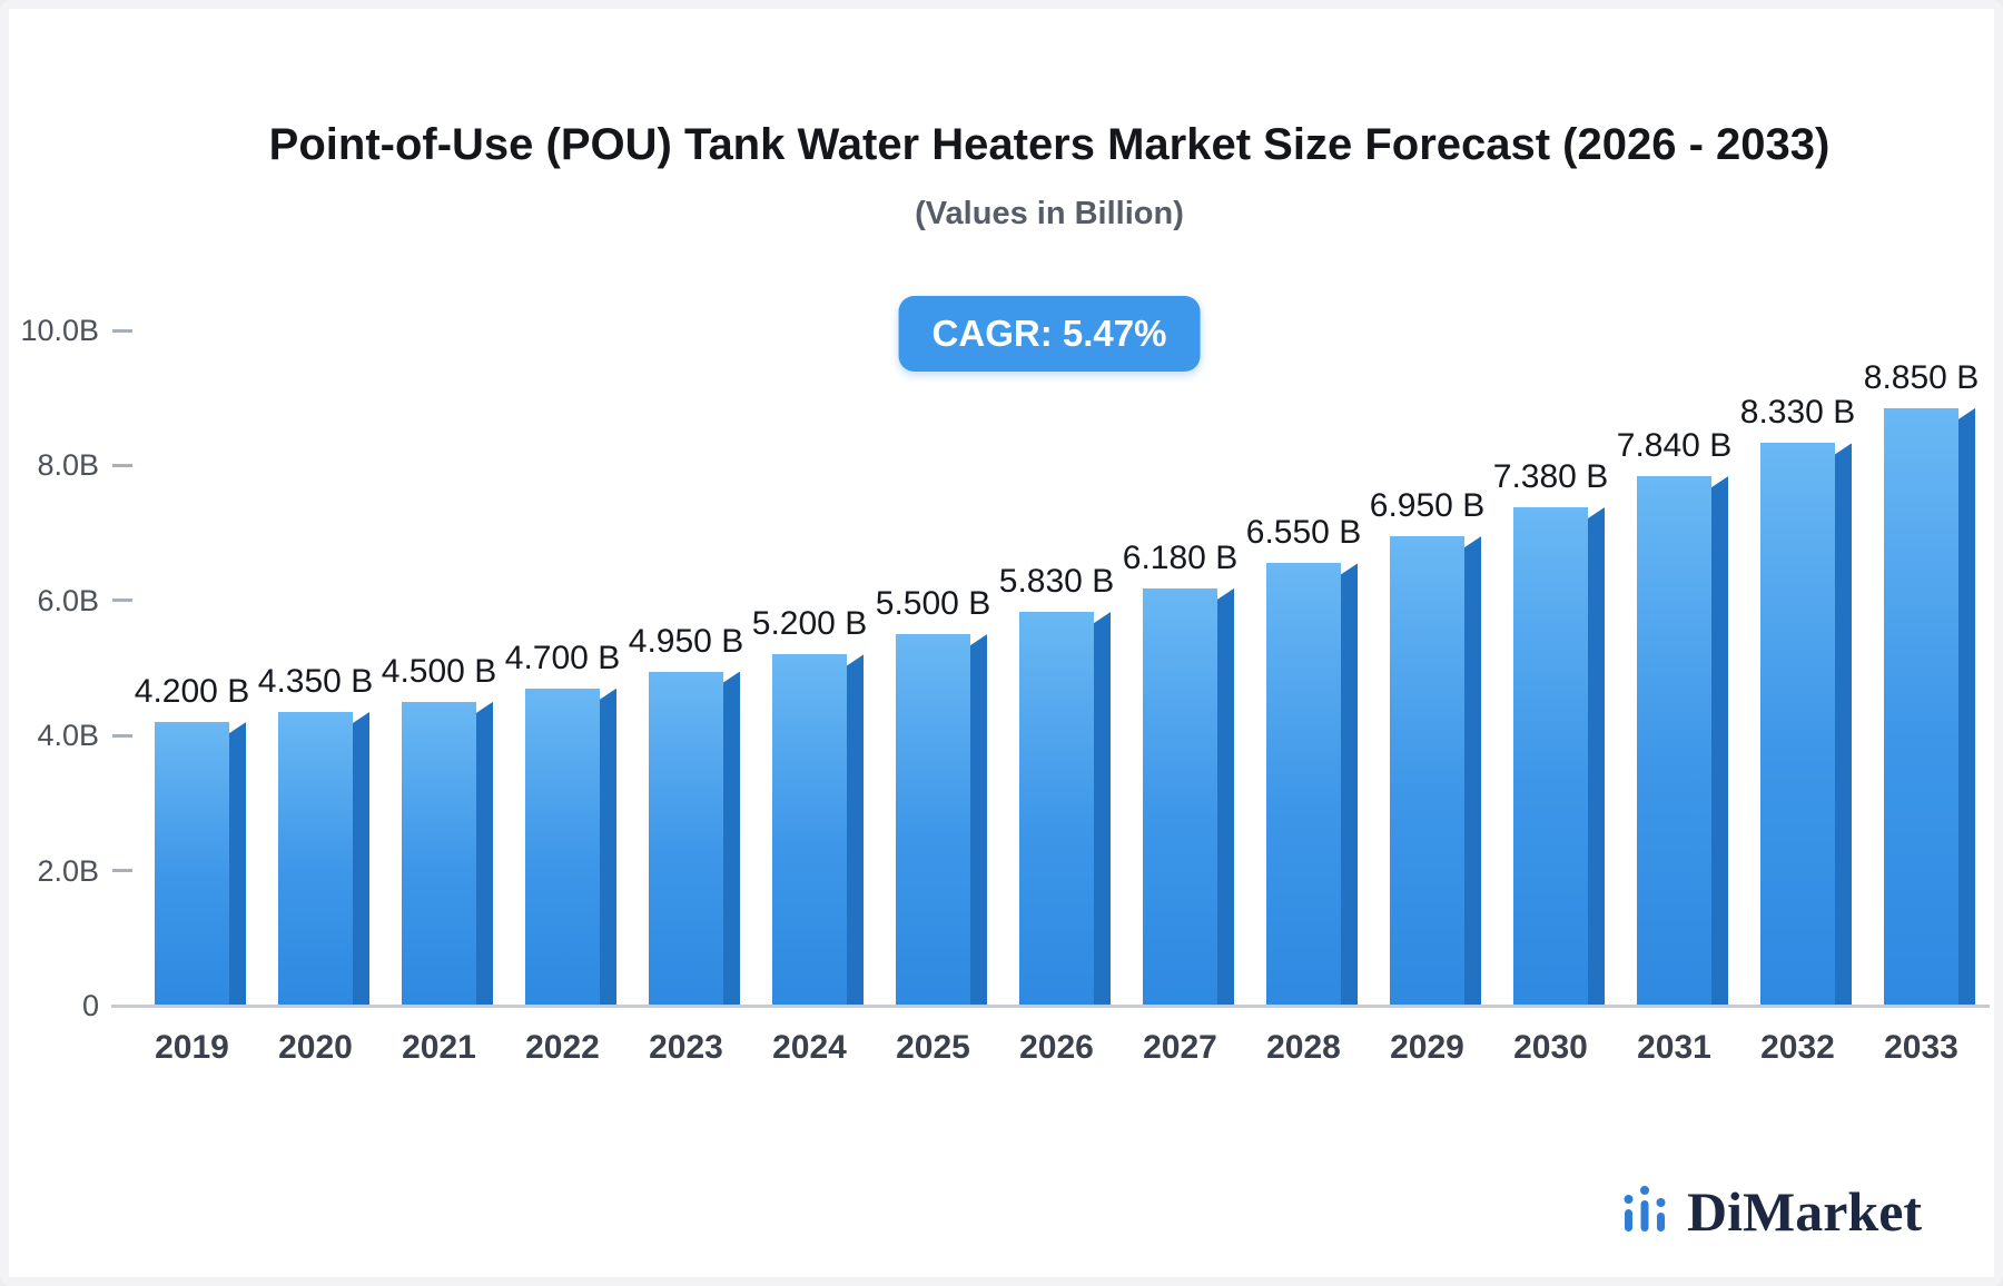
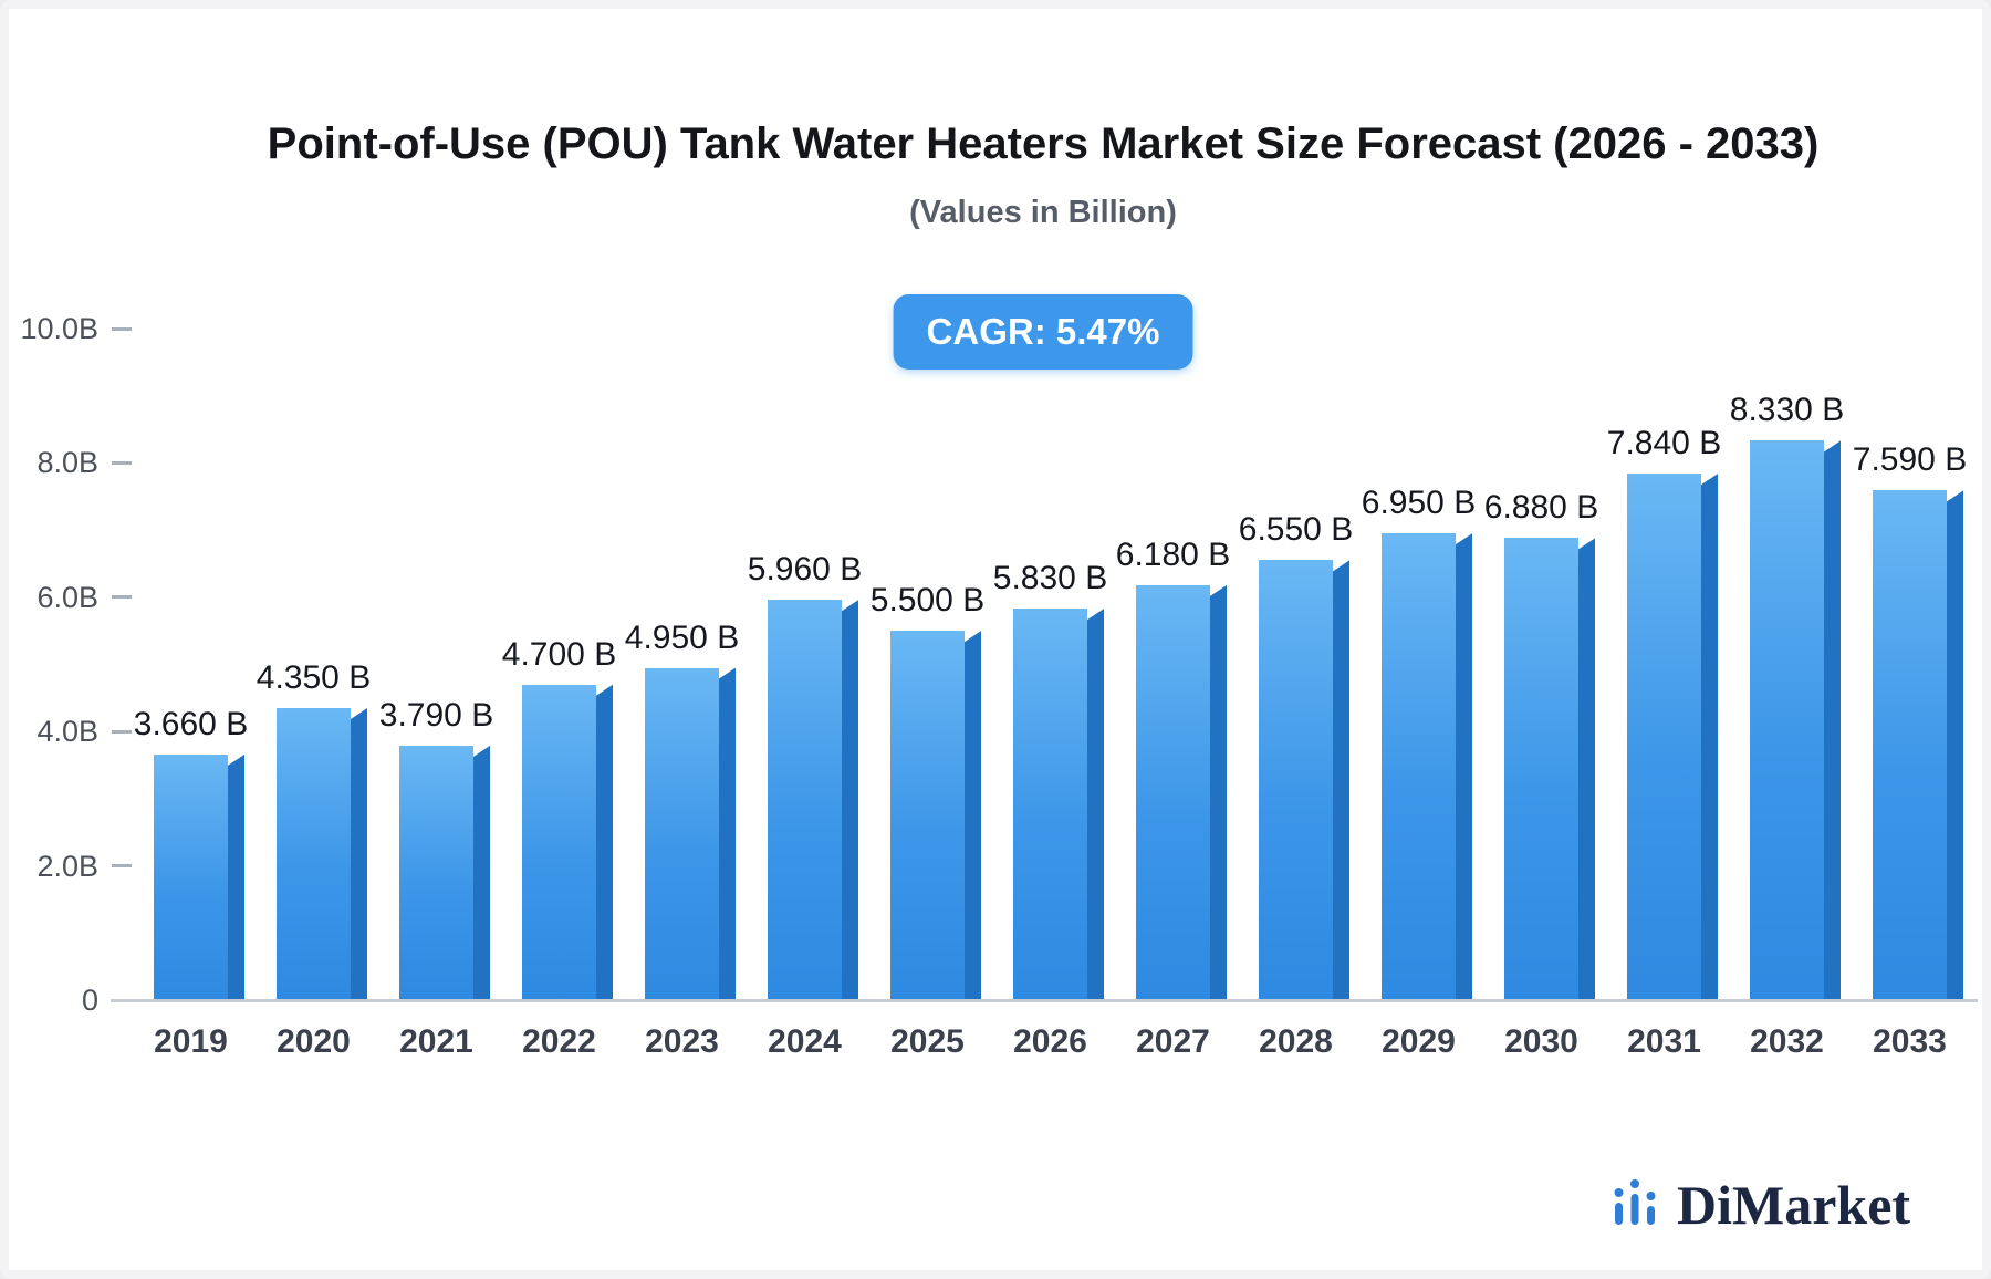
2019: 4.200 -> 3.660
2021: 4.500 -> 3.790
2024: 5.200 -> 5.960
2030: 7.380 -> 6.880
2033: 8.850 -> 7.590
